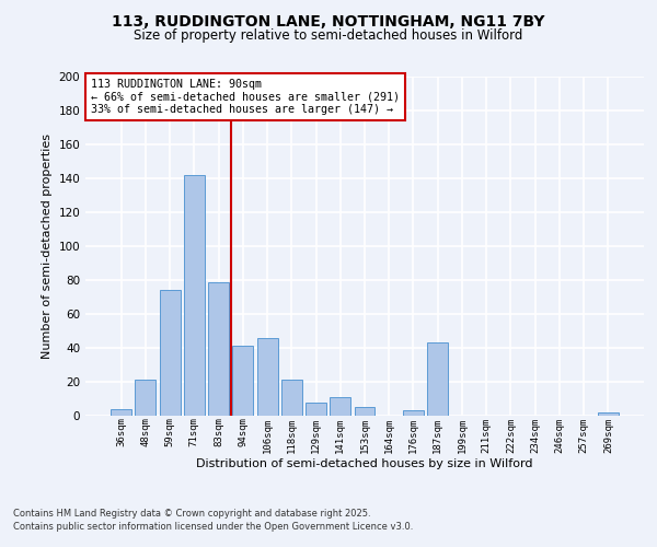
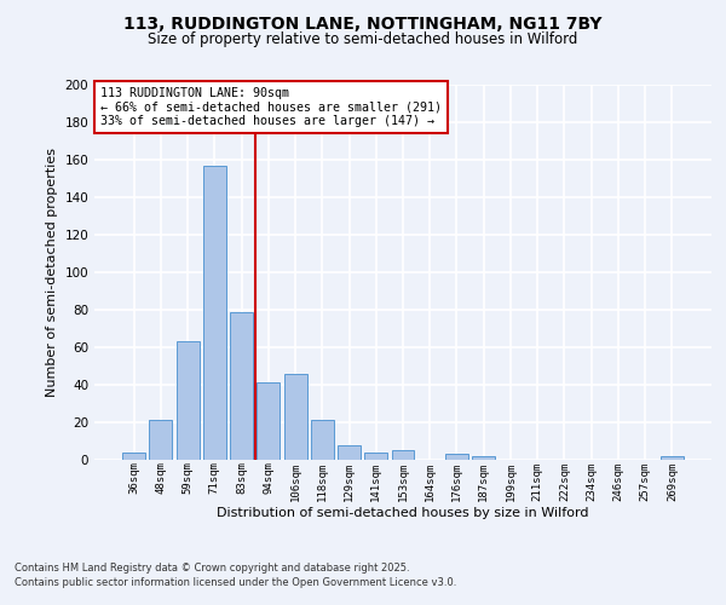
59sqm: 74 -> 63
71sqm: 142 -> 157
141sqm: 11 -> 4
187sqm: 43 -> 2
